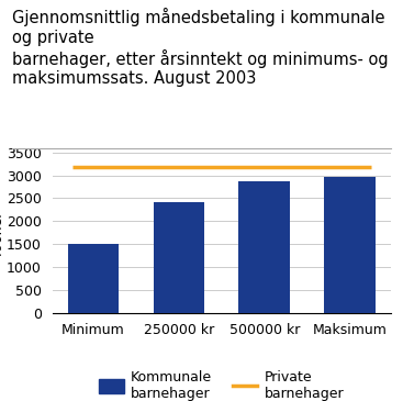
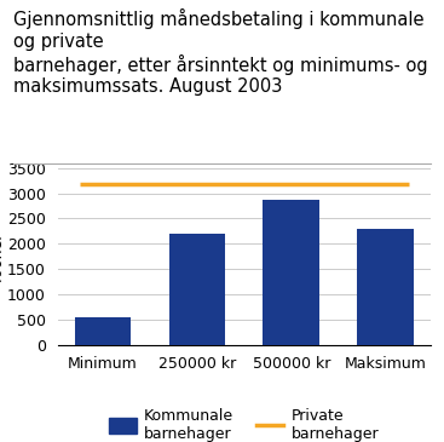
Minimum: 1510 -> 550
250000 kr: 2410 -> 2200
Maksimum: 2970 -> 2300
